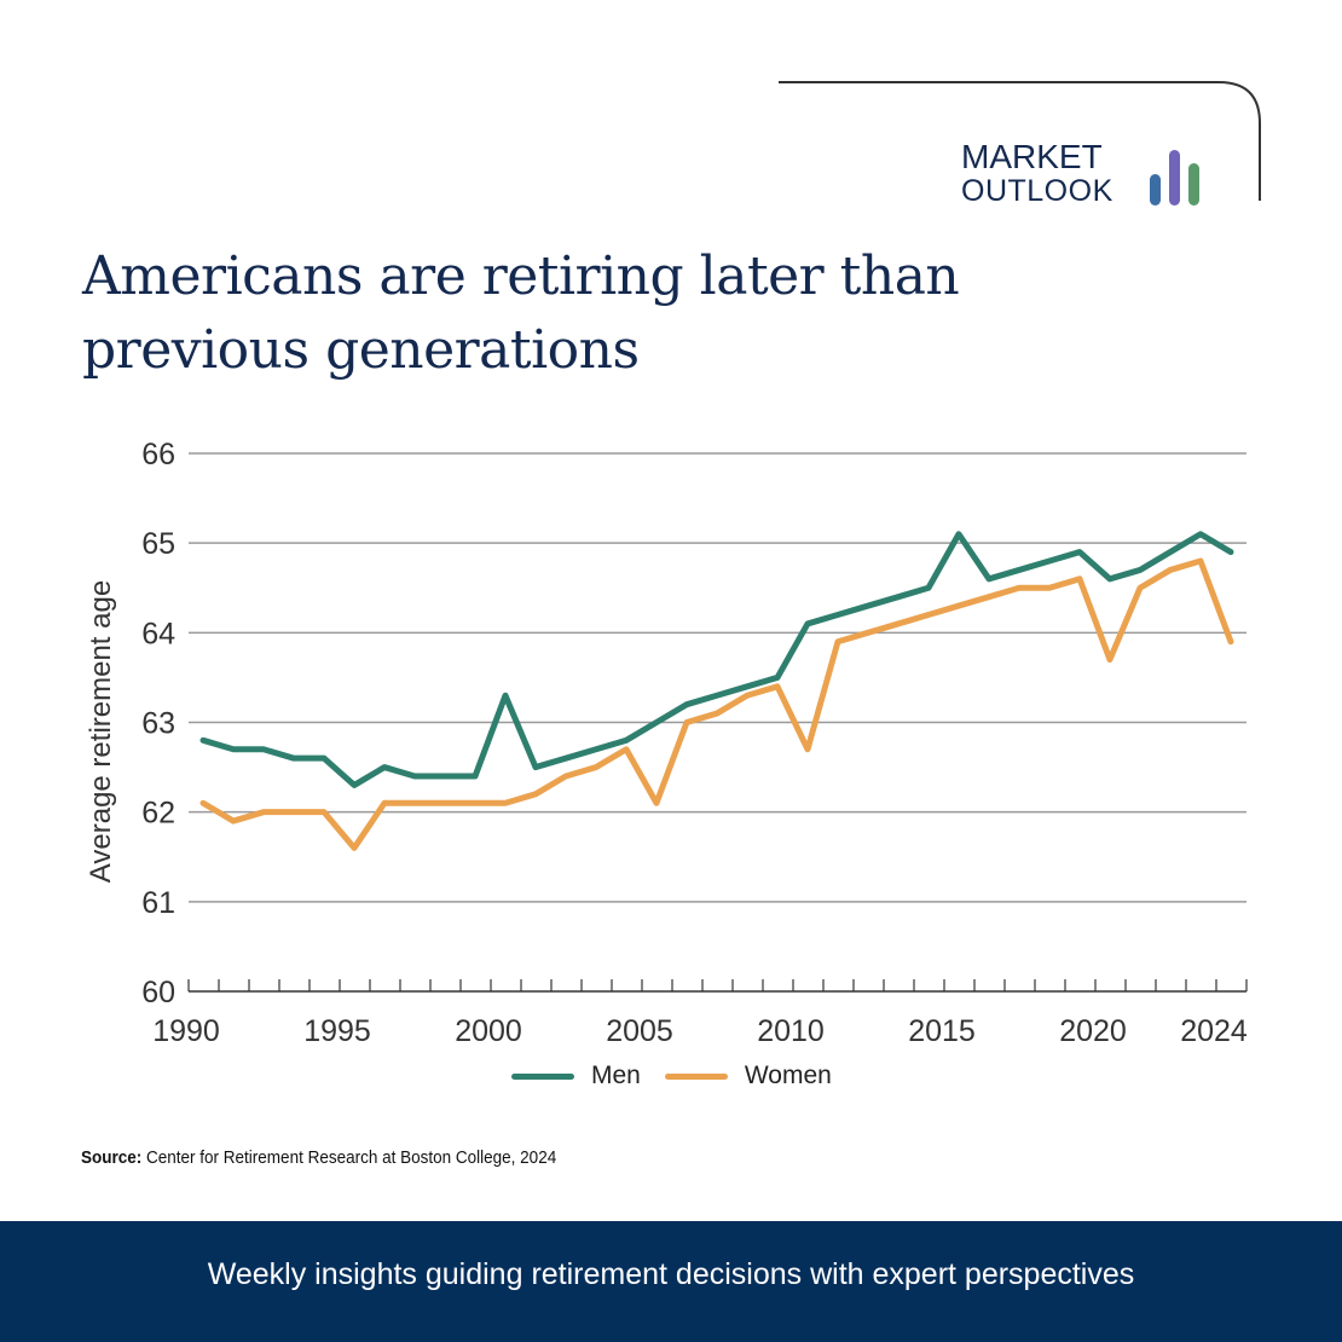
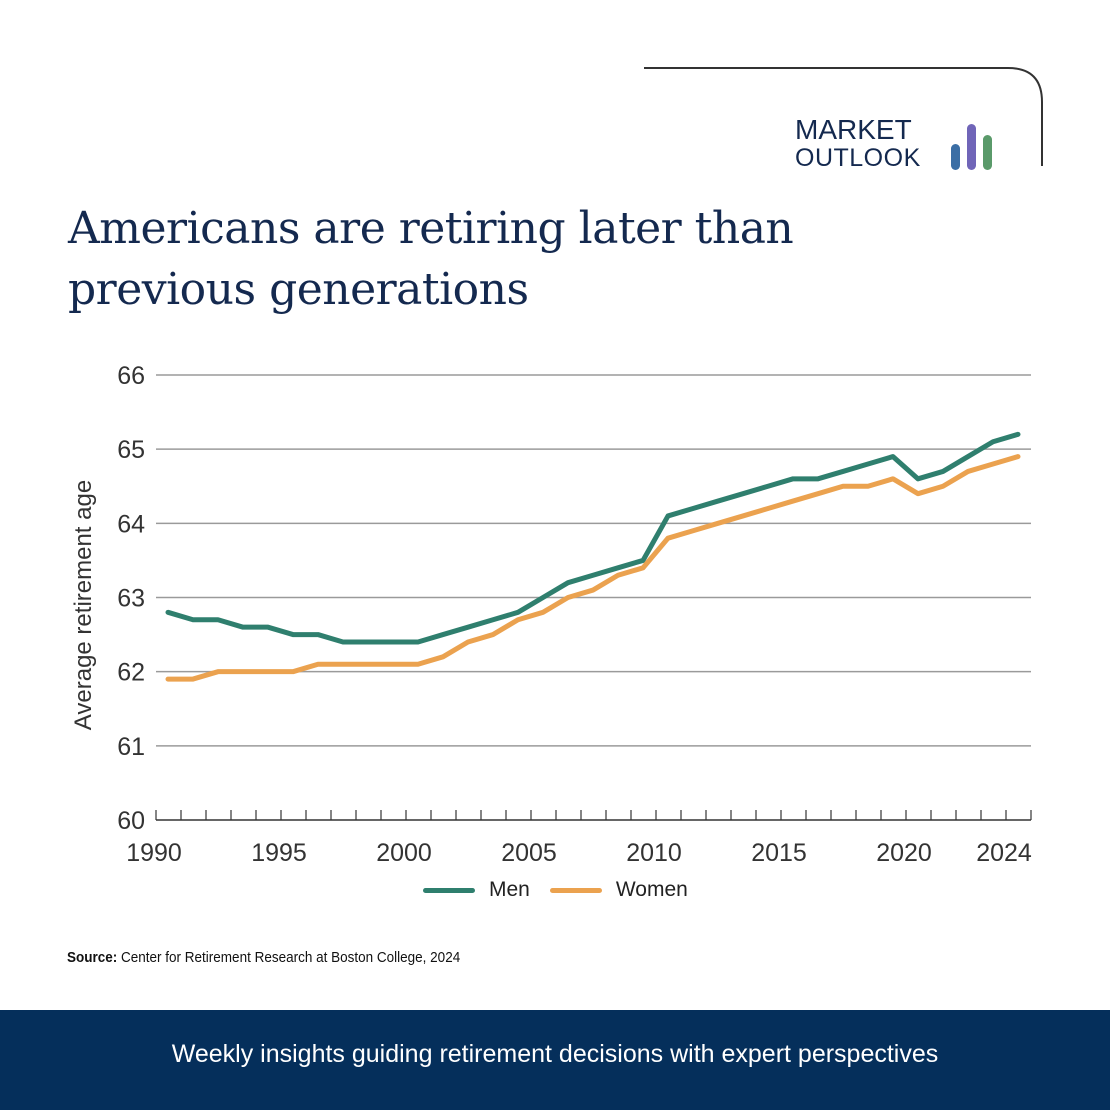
Women/1990: 62.1 -> 61.9
Men/1995: 62.3 -> 62.5
Women/1995: 61.6 -> 62.0
Men/2000: 63.3 -> 62.4
Women/2005: 62.1 -> 62.8
Women/2010: 62.7 -> 63.8
Men/2015: 65.1 -> 64.6
Women/2020: 63.7 -> 64.4
Men/2024: 64.9 -> 65.2
Women/2024: 63.9 -> 64.9
